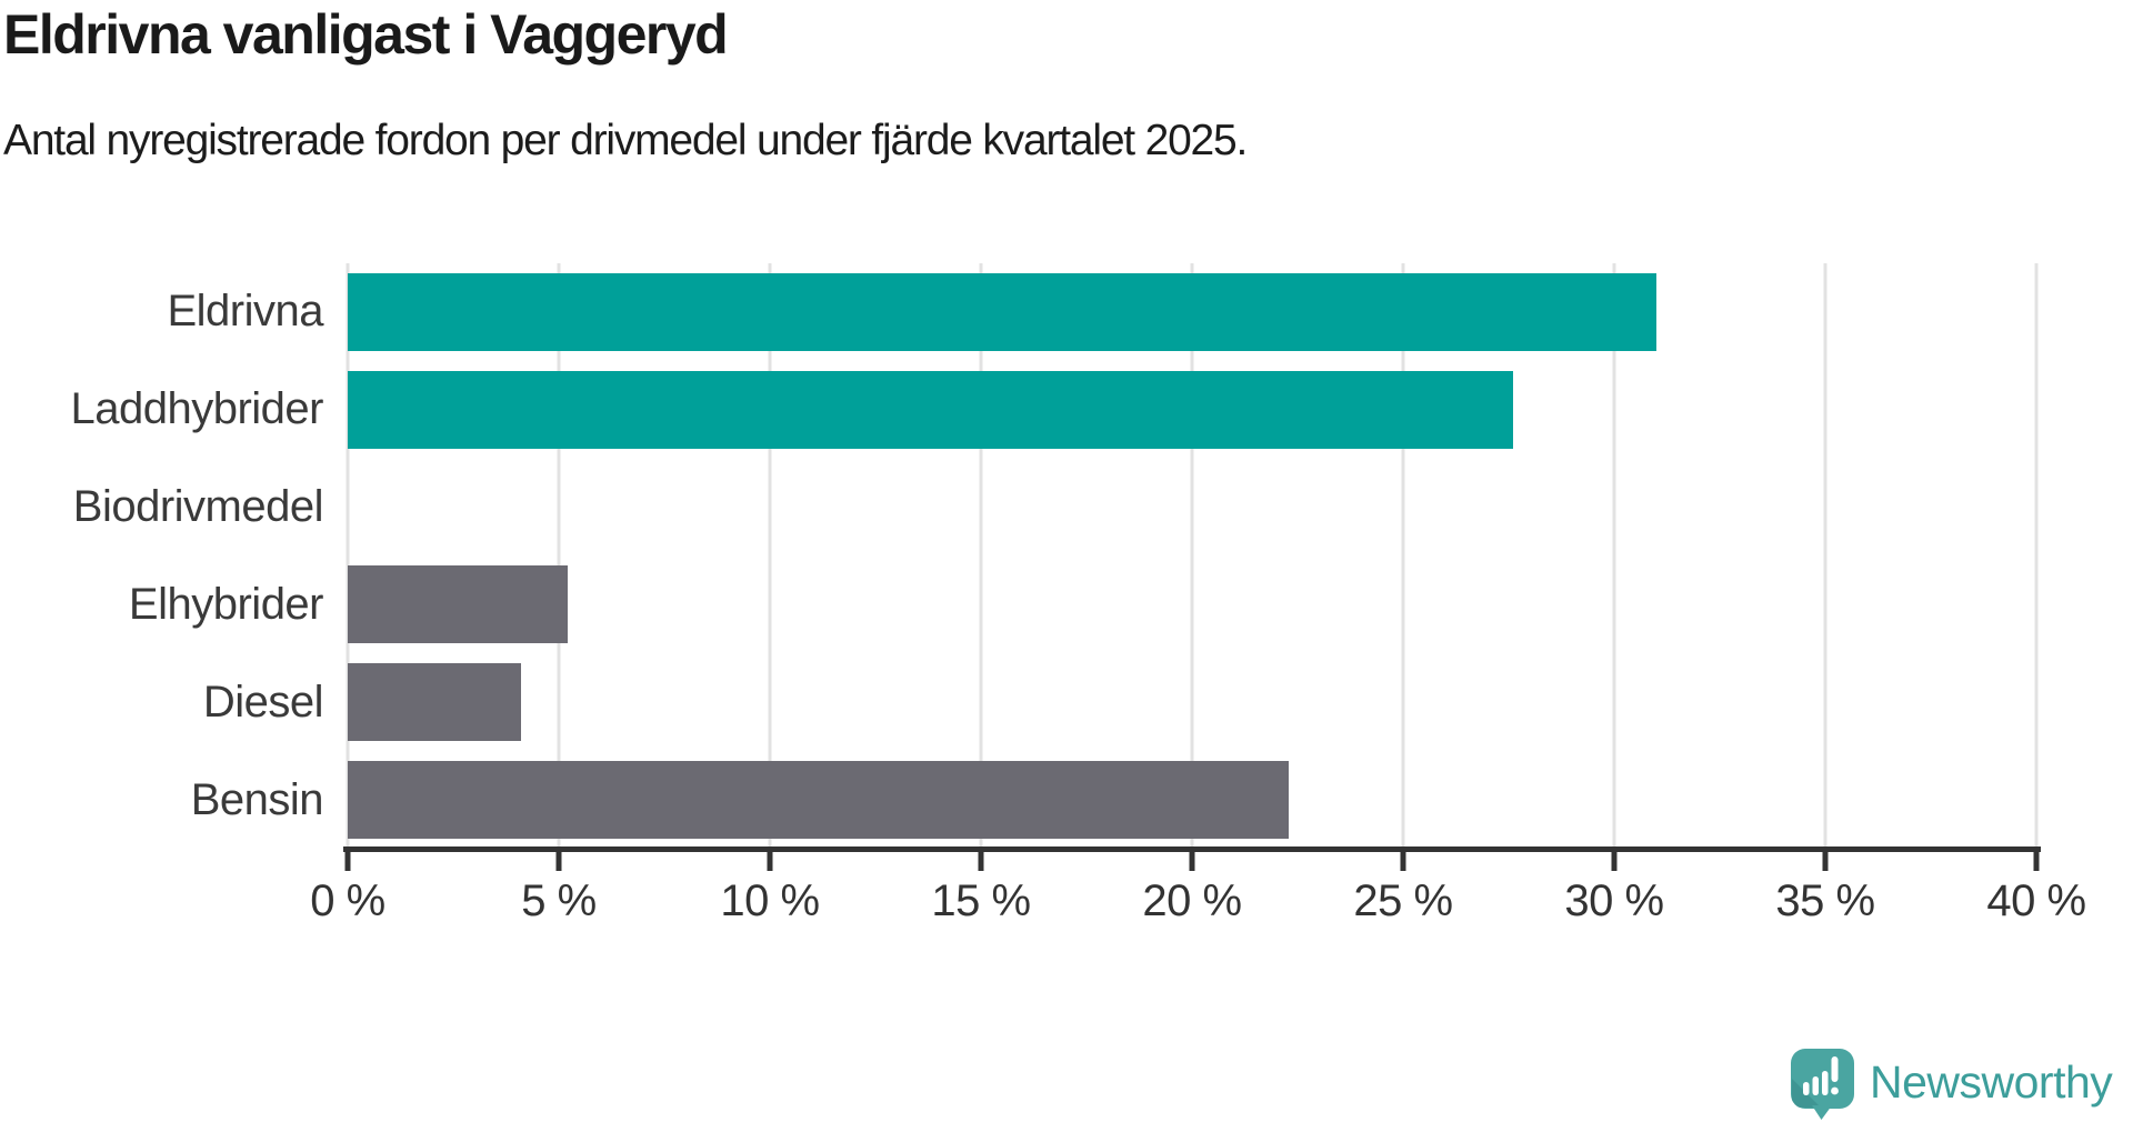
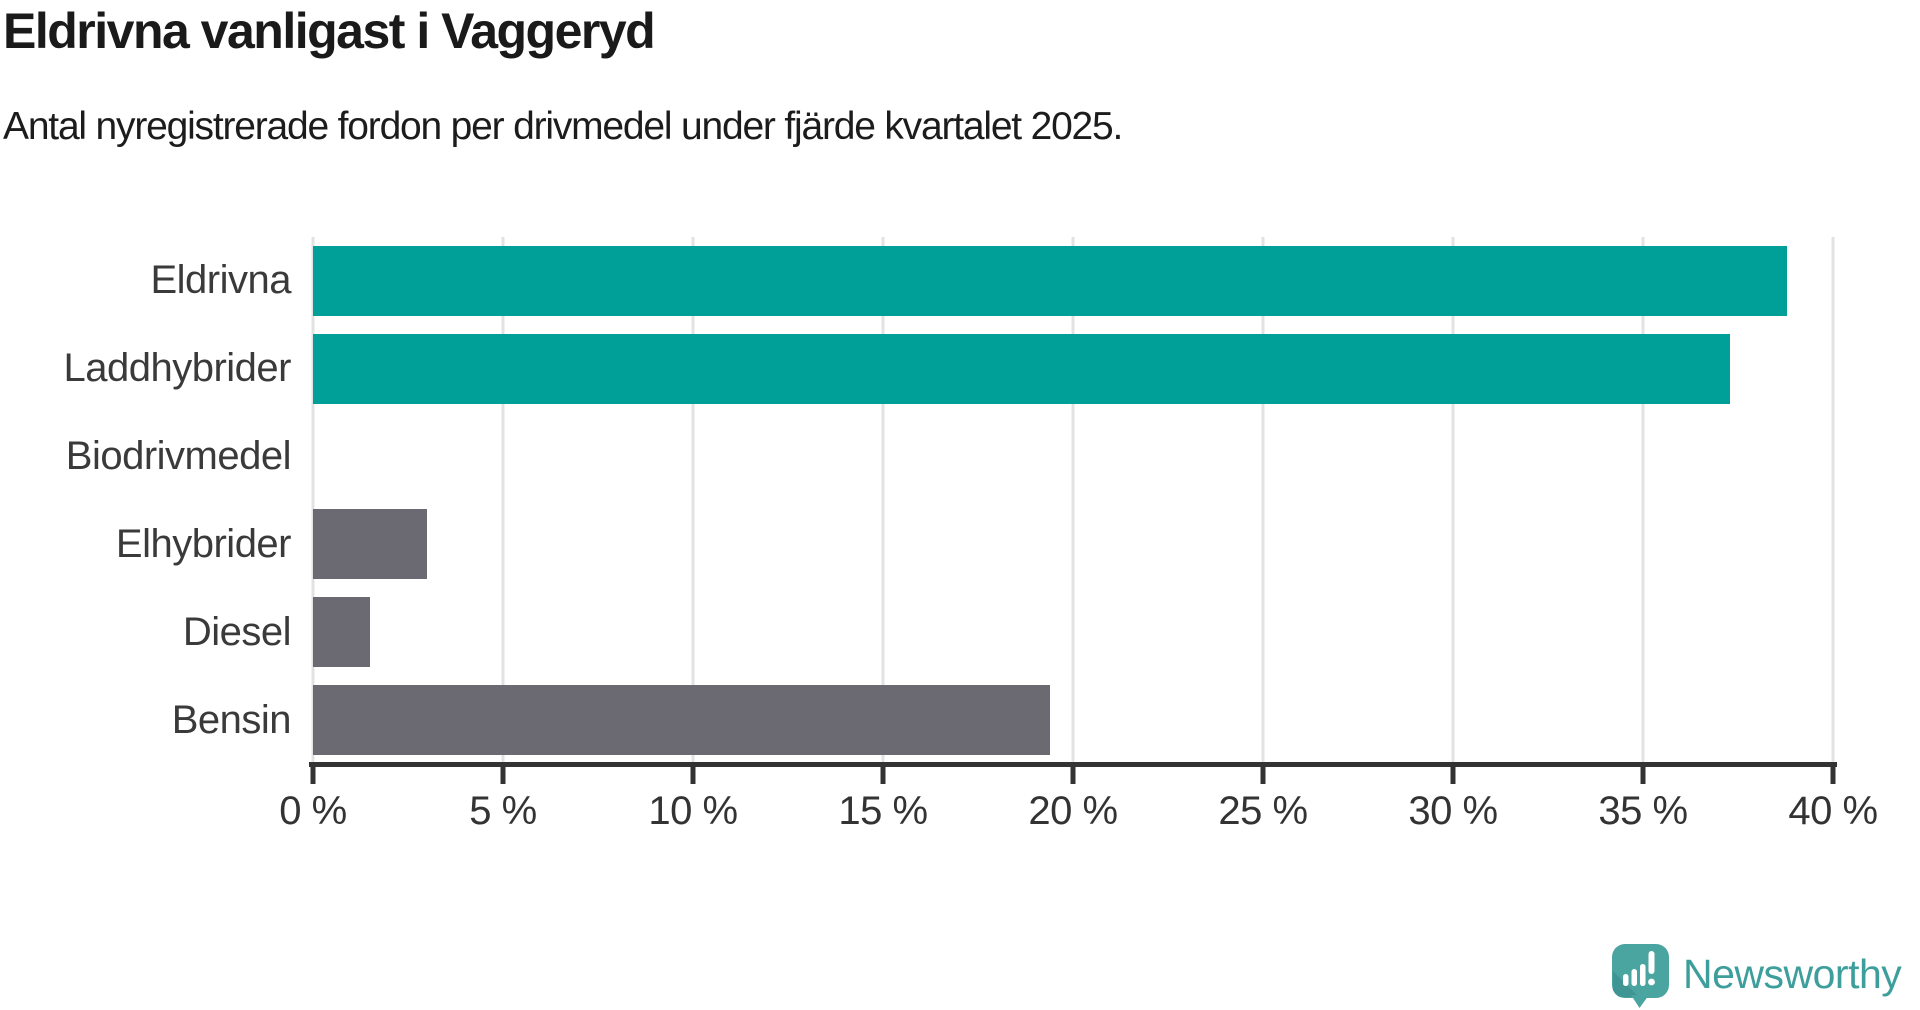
Eldrivna: 31.0% -> 38.8%
Laddhybrider: 27.6% -> 37.3%
Elhybrider: 5.2% -> 3.0%
Diesel: 4.1% -> 1.5%
Bensin: 22.3% -> 19.4%
